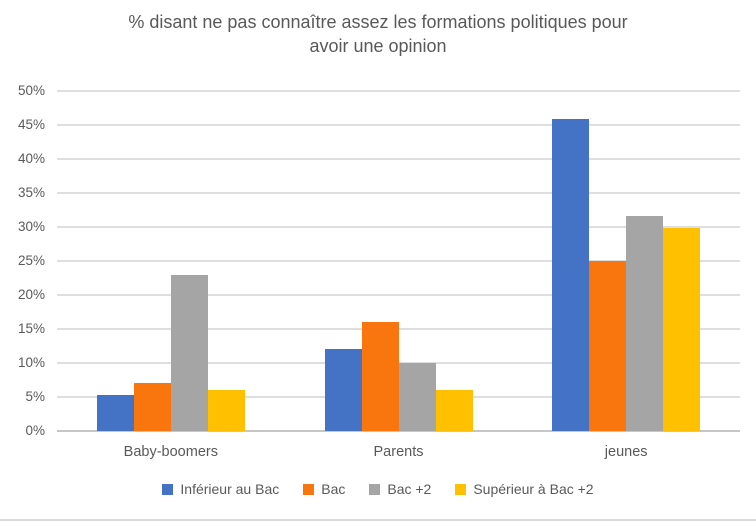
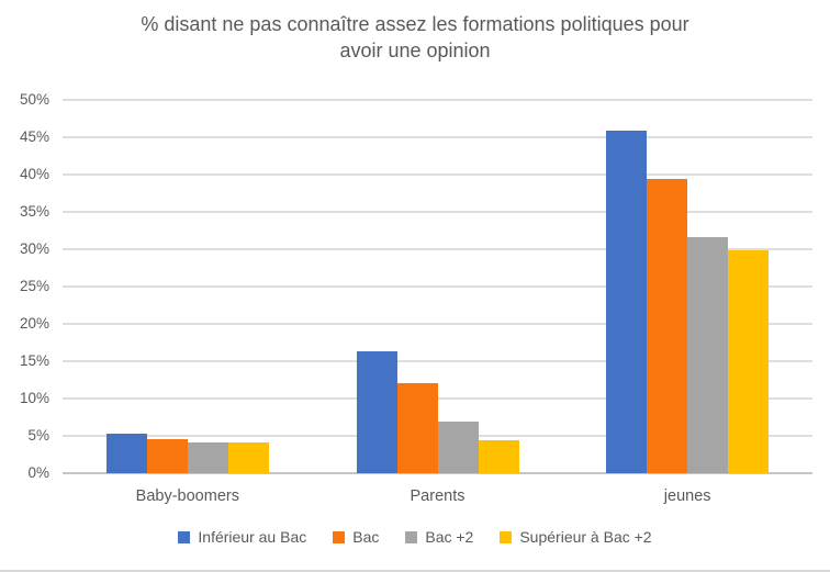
Bac/Baby-boomers: 7% -> 5%
Bac +2/Baby-boomers: 23% -> 4%
Supérieur à Bac +2/Baby-boomers: 6% -> 4%
Inférieur au Bac/Parents: 12% -> 16%
Bac/Parents: 16% -> 12%
Bac +2/Parents: 10% -> 7%
Supérieur à Bac +2/Parents: 6% -> 4%
Bac/jeunes: 25% -> 39%
